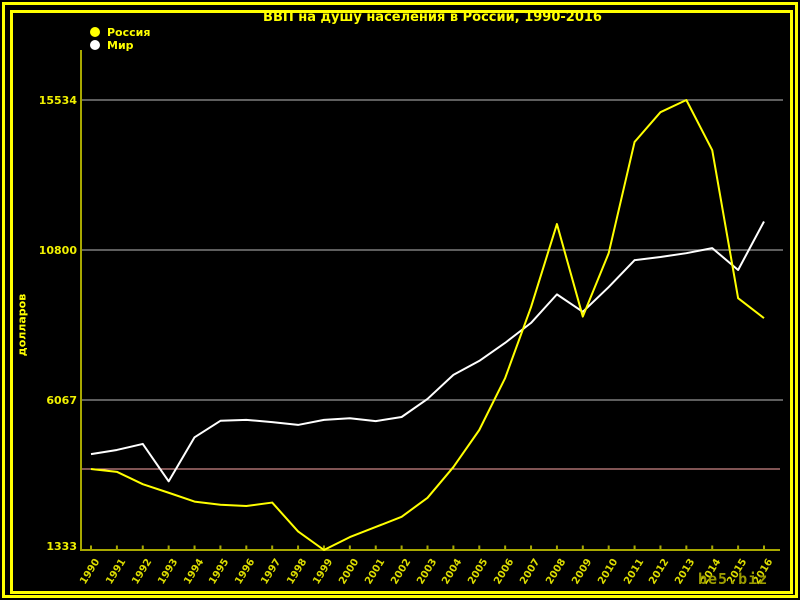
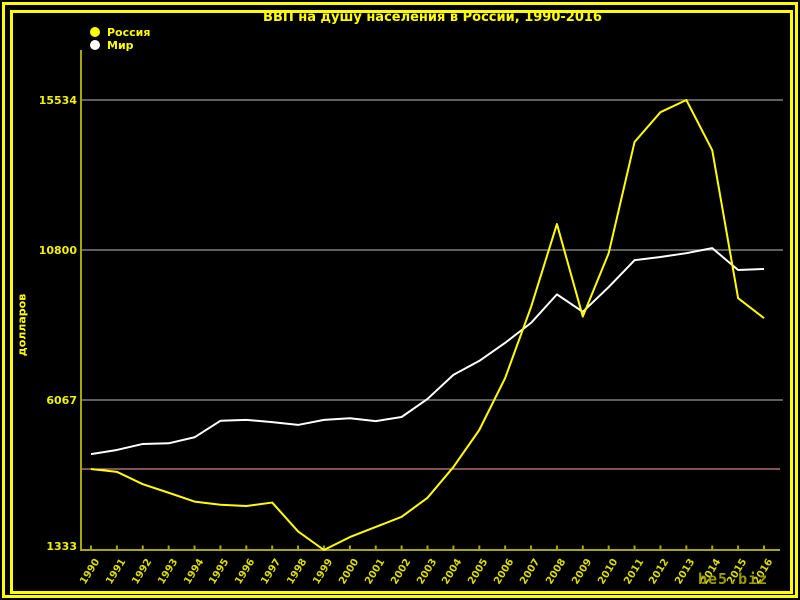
Мир/1993: 3500 -> 4700
Мир/2016: 11700 -> 10200
